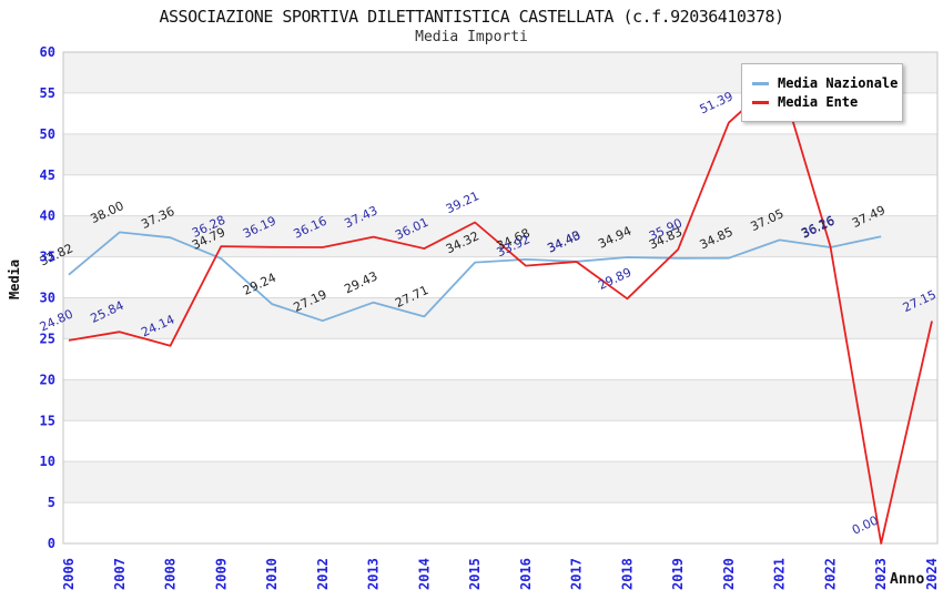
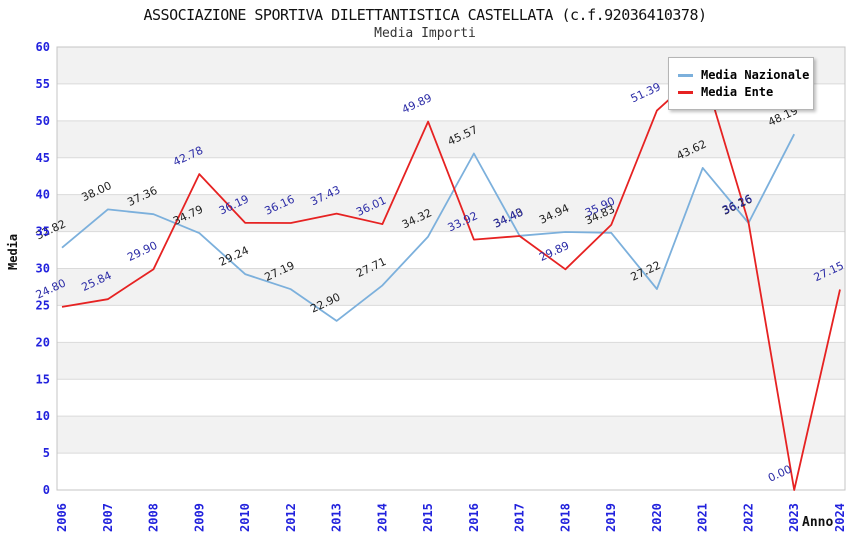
Media Ente/2008: 24.14 -> 29.90
Media Ente/2009: 36.28 -> 42.78
Media Nazionale/2013: 29.43 -> 22.90
Media Ente/2015: 39.21 -> 49.89
Media Nazionale/2016: 34.68 -> 45.57
Media Nazionale/2020: 34.85 -> 27.22
Media Nazionale/2021: 37.05 -> 43.62
Media Nazionale/2023: 37.49 -> 48.19
